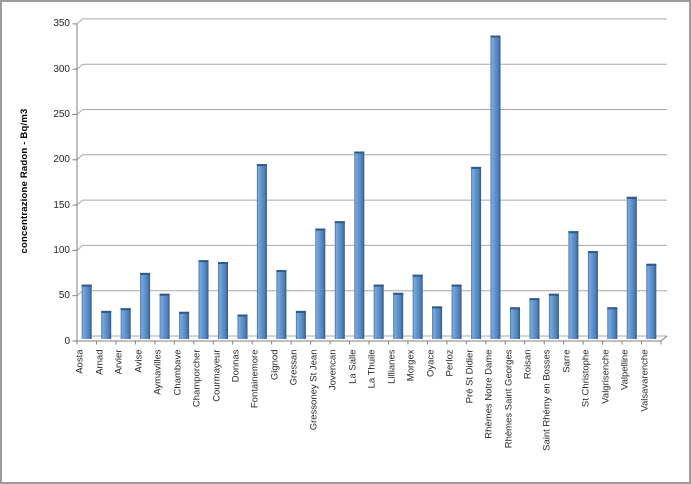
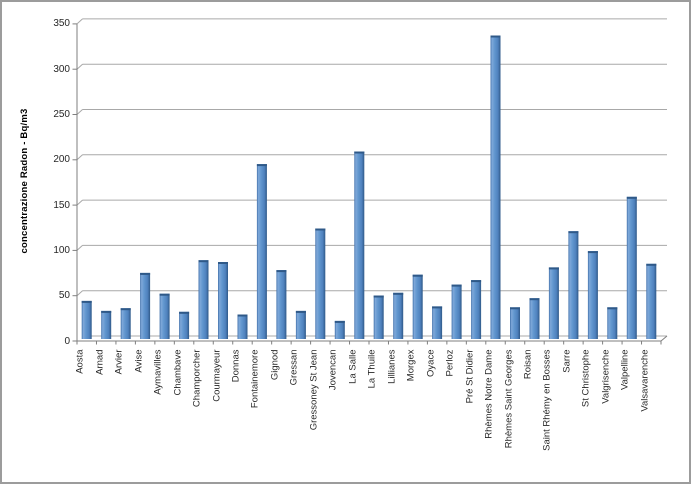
Aosta: 60 -> 40
Jovencan: 130 -> 20
La Thuile: 60 -> 50
Pré St Didier: 190 -> 60
Saint Rhémy en Bosses: 50 -> 80
